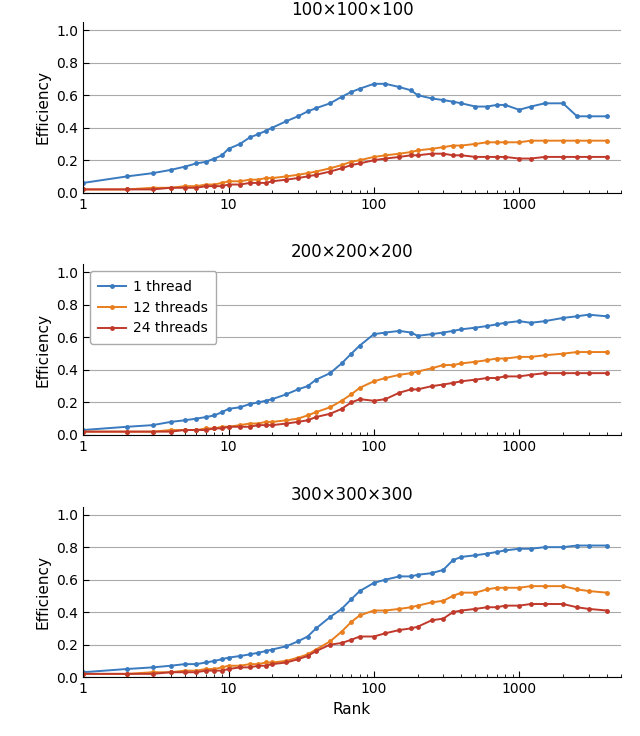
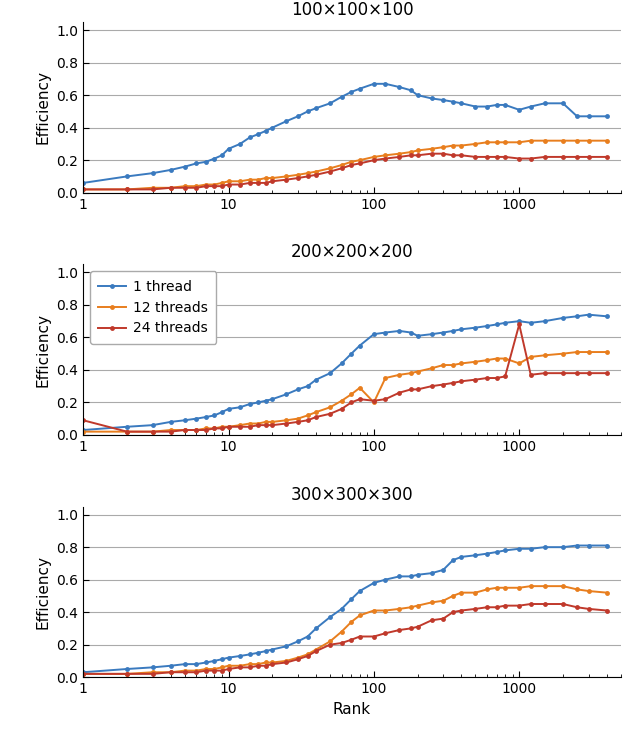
200×200×200/24 threads/1: 0.02 -> 0.09
200×200×200/12 threads/100: 0.33 -> 0.20
200×200×200/12 threads/1000: 0.48 -> 0.44
200×200×200/24 threads/1000: 0.36 -> 0.68
